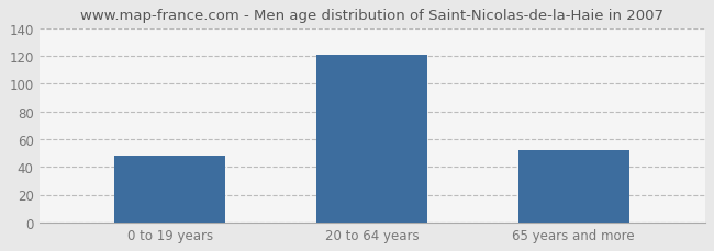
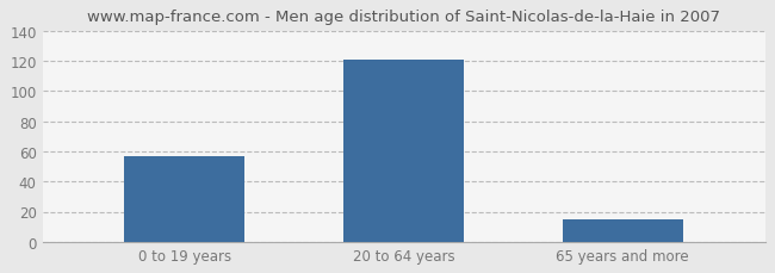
0 to 19 years: 48 -> 57
65 years and more: 52 -> 15
